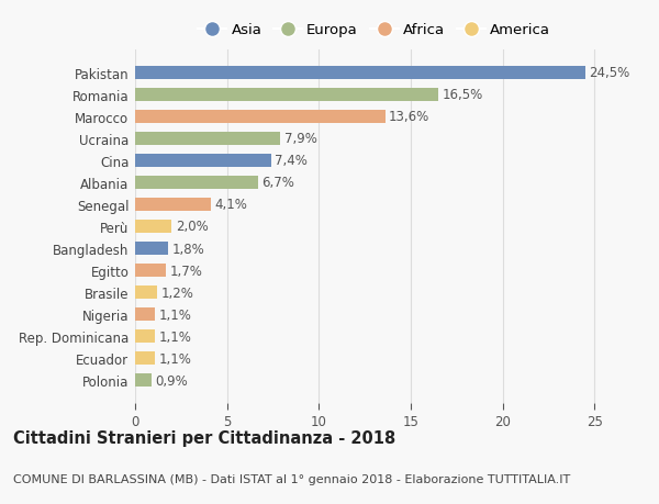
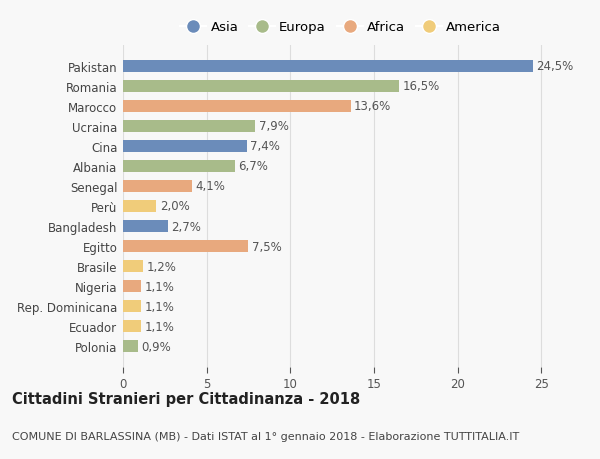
Bangladesh: 1,8% -> 2,7%
Egitto: 1,7% -> 7,5%
